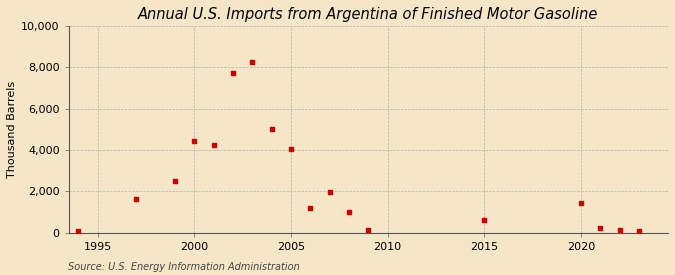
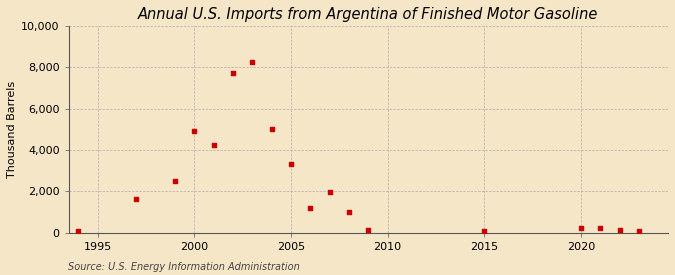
2000: 4,450 -> 4,900
2005: 4,050 -> 3,300
2015: 600 -> 90
2020: 1,450 -> 200
